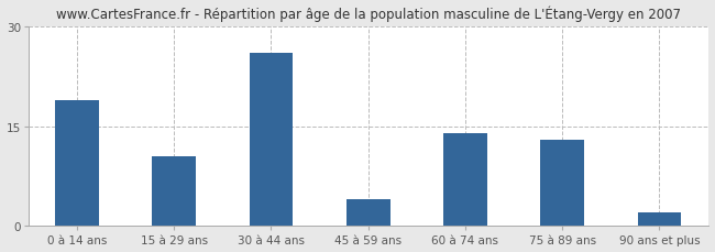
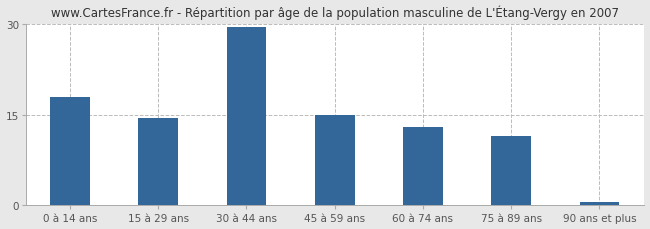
0 à 14 ans: 19.0 -> 18.0
15 à 29 ans: 10.4 -> 14.5
30 à 44 ans: 26.0 -> 29.5
45 à 59 ans: 4.0 -> 15.0
60 à 74 ans: 14.0 -> 13.0
75 à 89 ans: 13.0 -> 11.5
90 ans et plus: 2.0 -> 0.5
